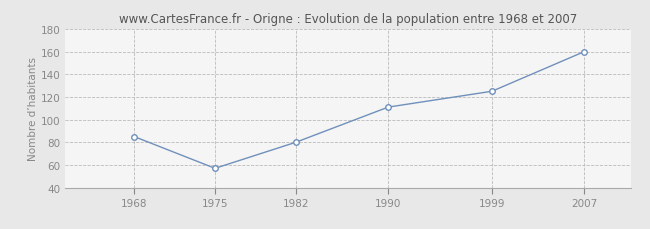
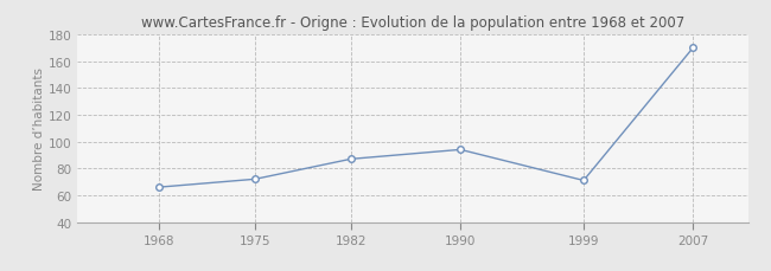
1968: 85 -> 66
1975: 57 -> 72
1982: 80 -> 87
1990: 111 -> 94
1999: 125 -> 71
2007: 160 -> 170
